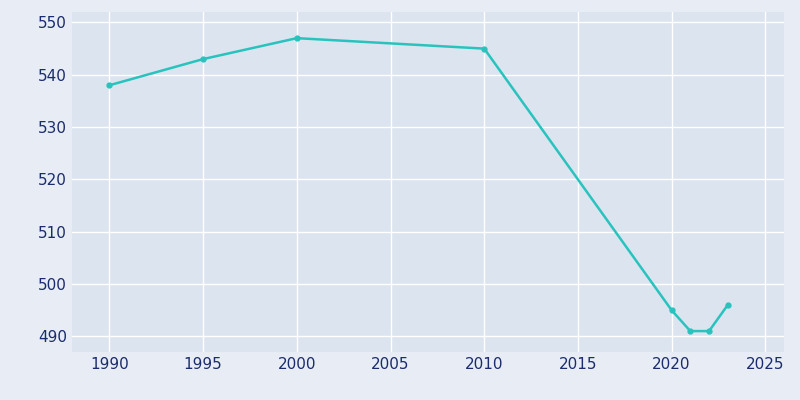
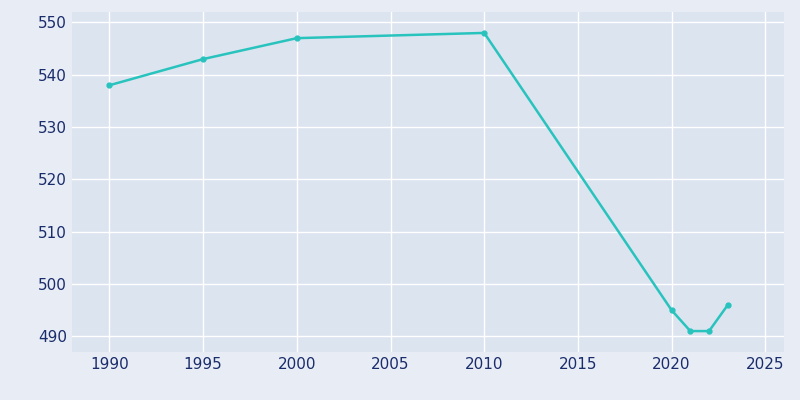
2010: 545 -> 548
